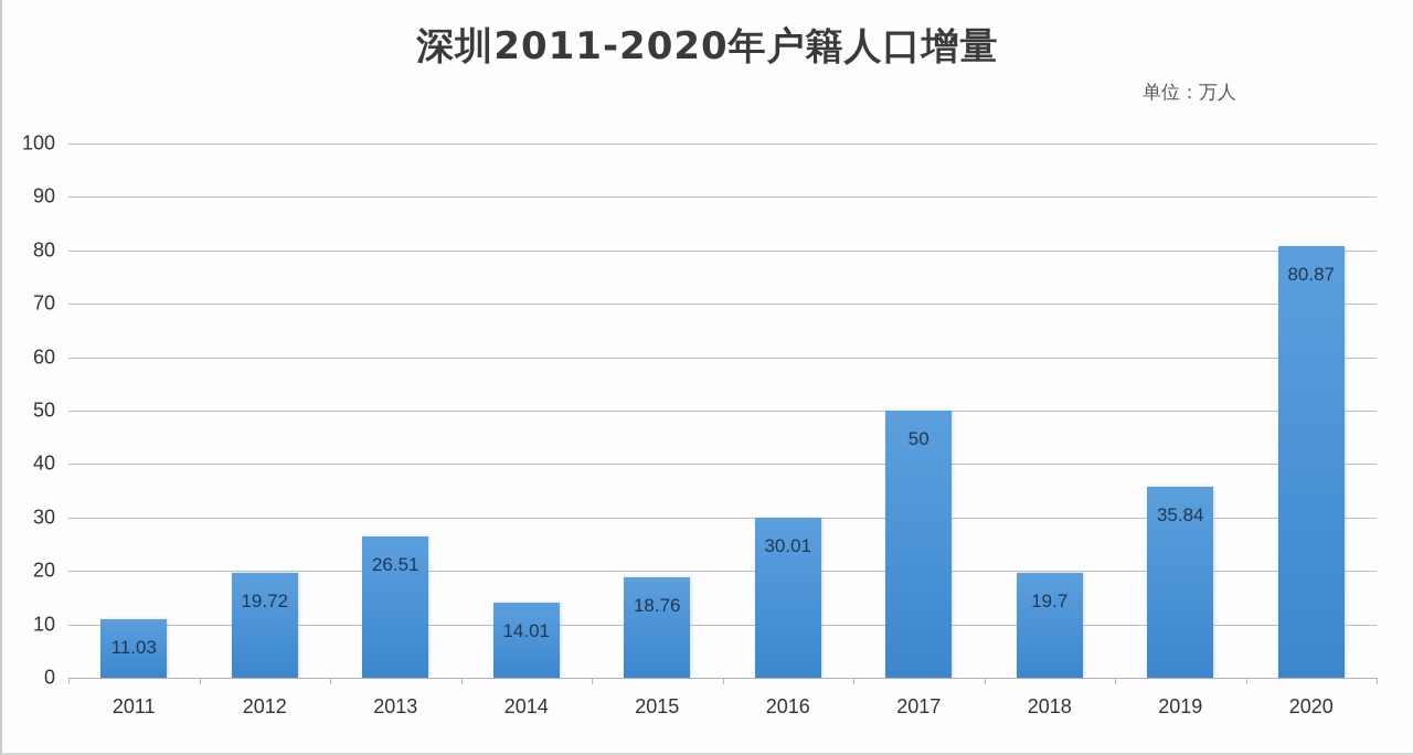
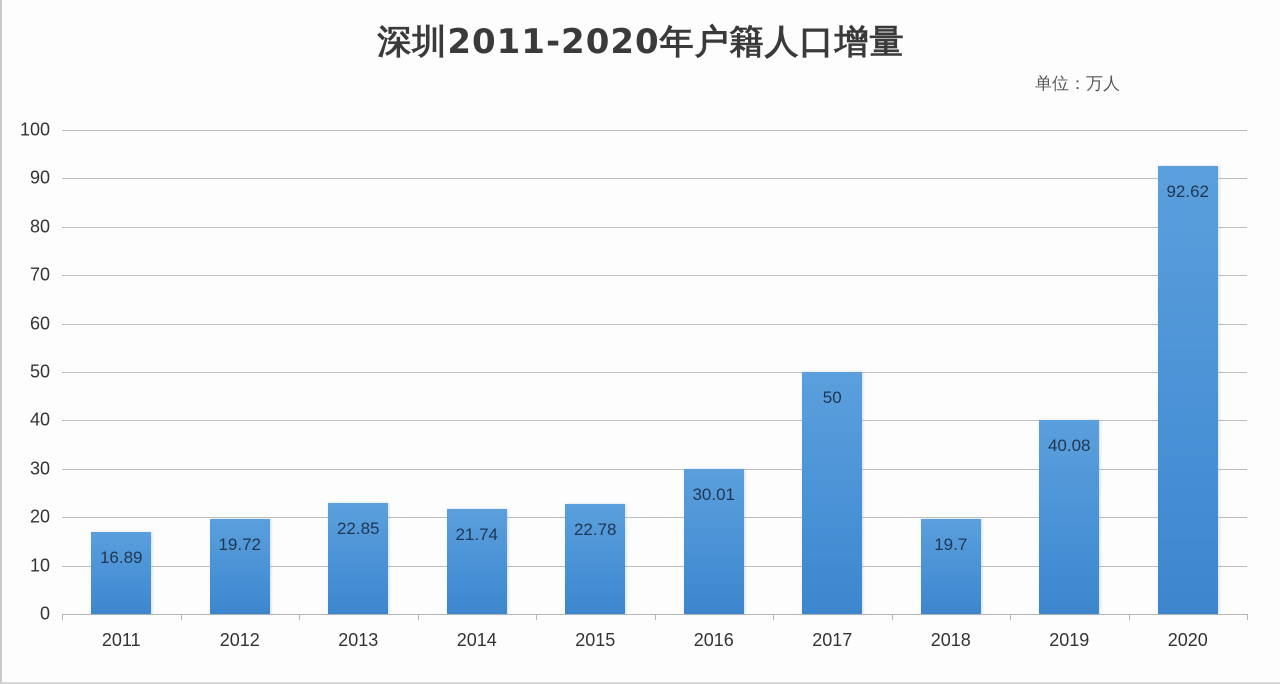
2011: 11.03 -> 16.89
2013: 26.51 -> 22.85
2014: 14.01 -> 21.74
2015: 18.76 -> 22.78
2019: 35.84 -> 40.08
2020: 80.87 -> 92.62
